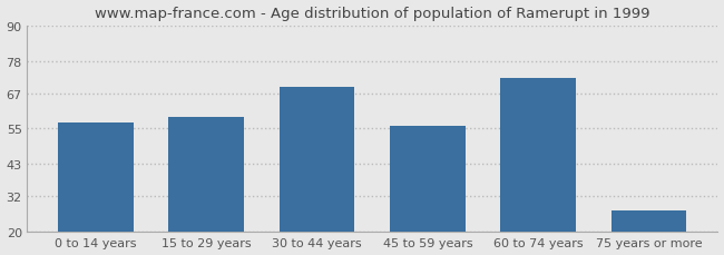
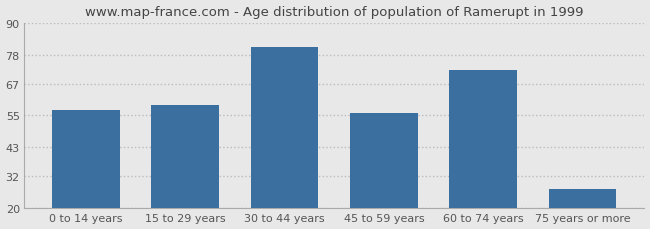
30 to 44 years: 69 -> 81
